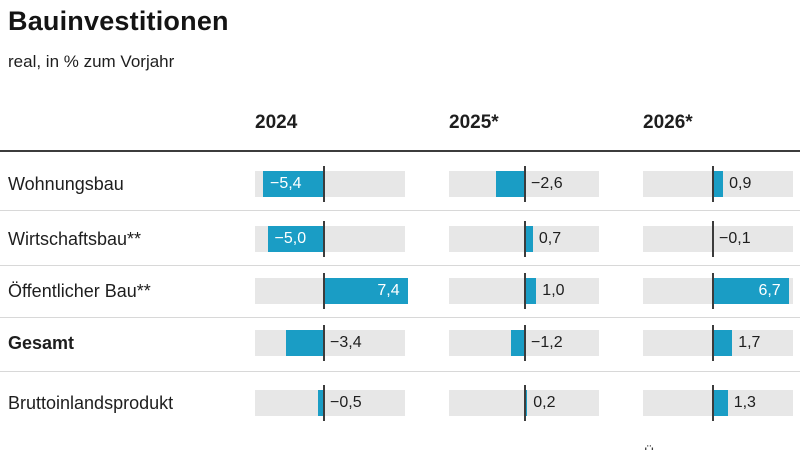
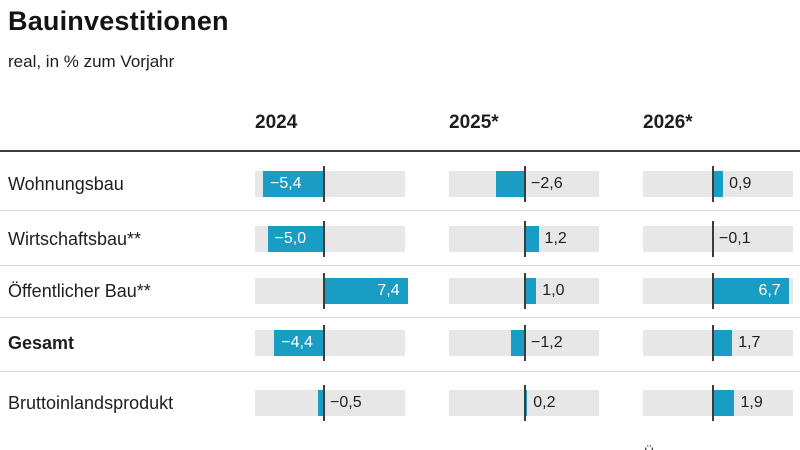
2025*/Wirtschaftsbau**: 0,7 -> 1,2
2024/Gesamt: −3,4 -> −4,4
2026*/Bruttoinlandsprodukt: 1,3 -> 1,9
